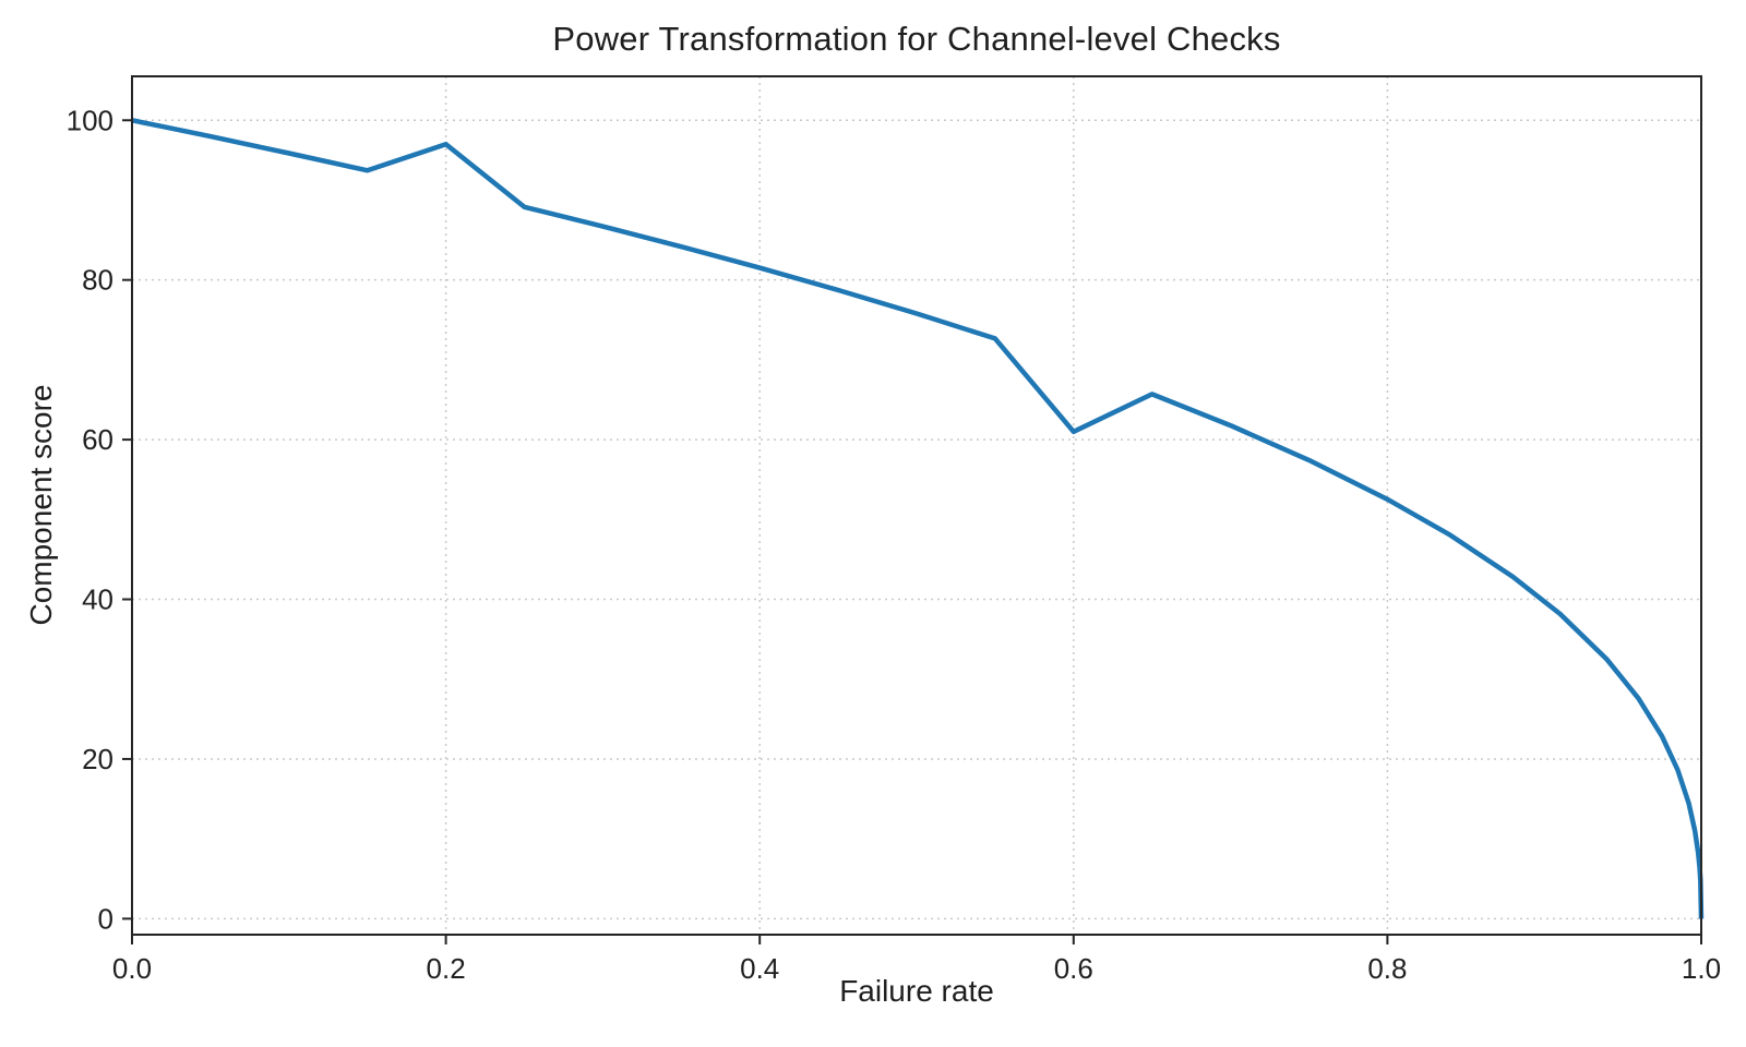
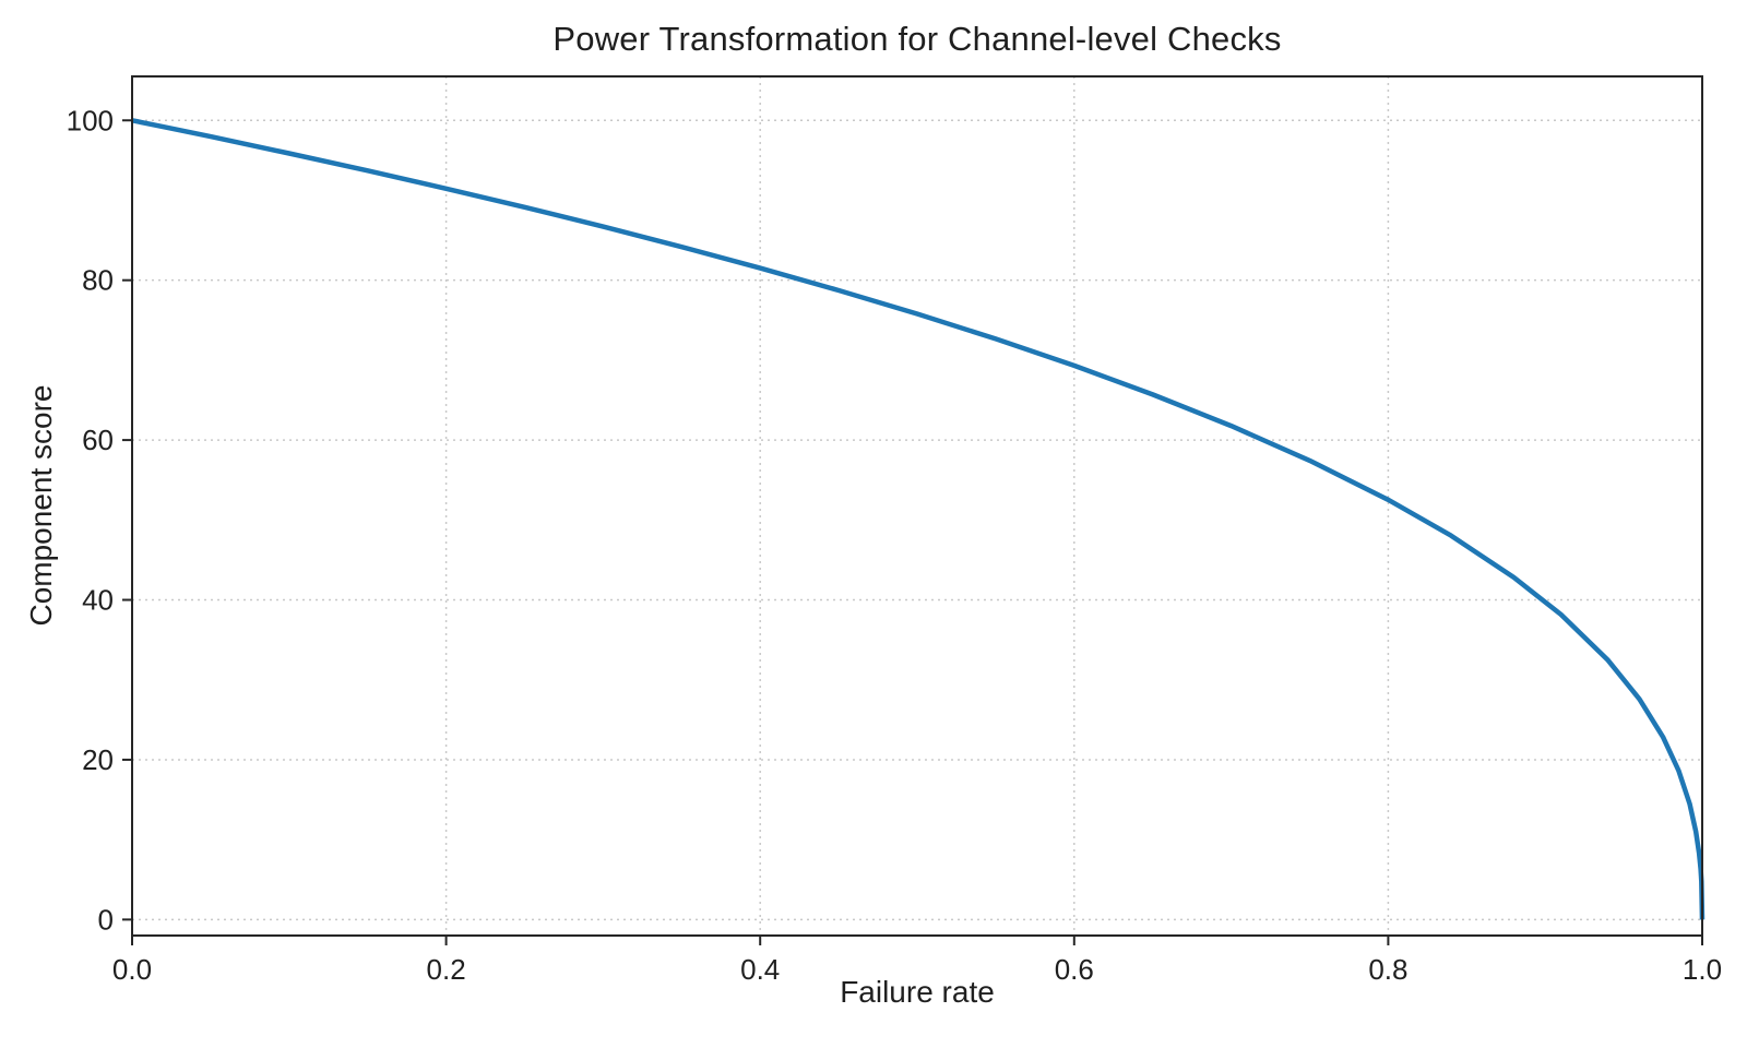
0.2: 97 -> 91
0.6: 61 -> 69
